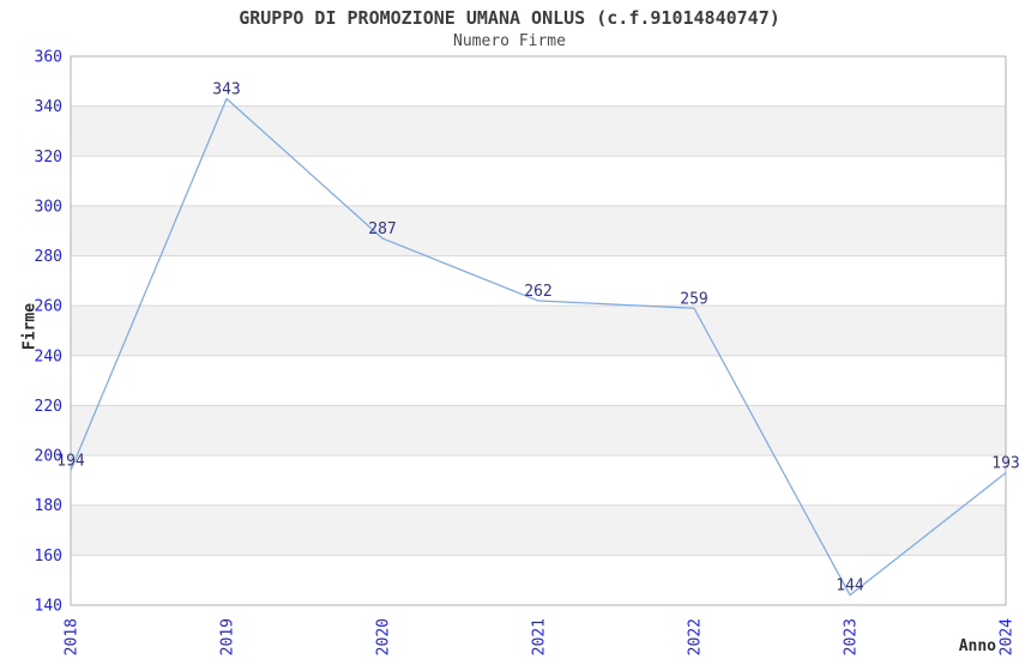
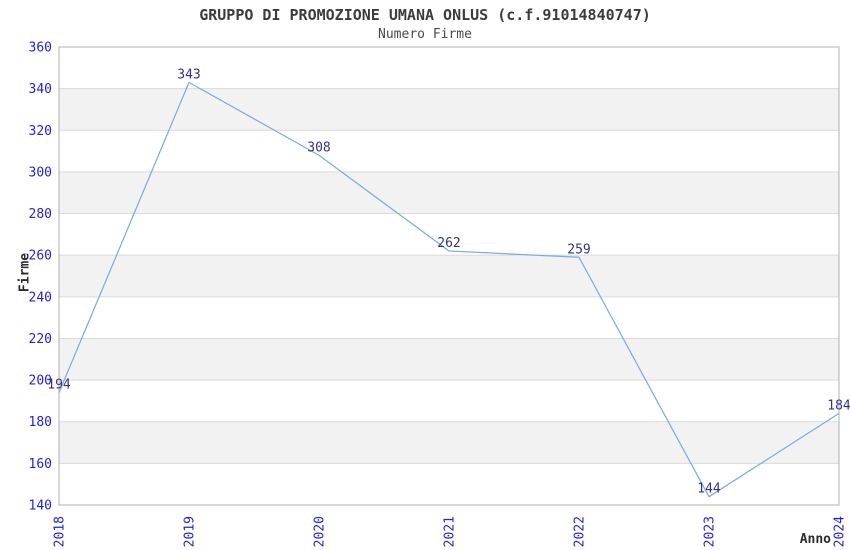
2020: 287 -> 308
2024: 193 -> 184
